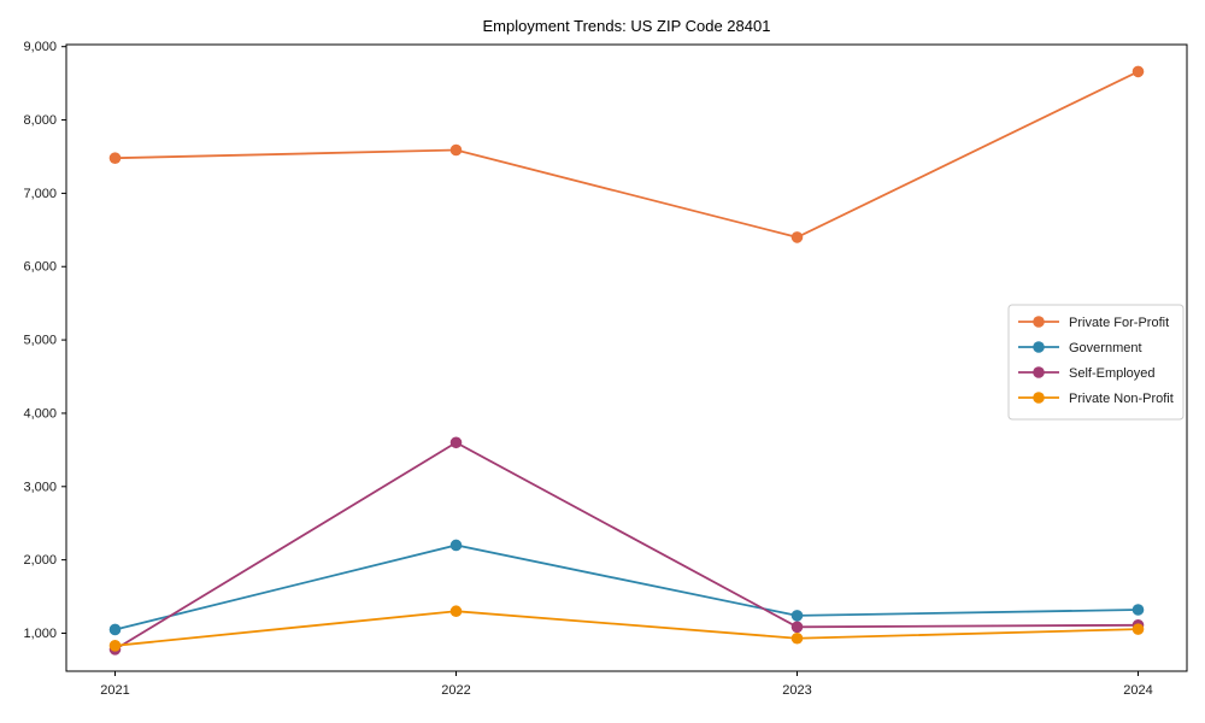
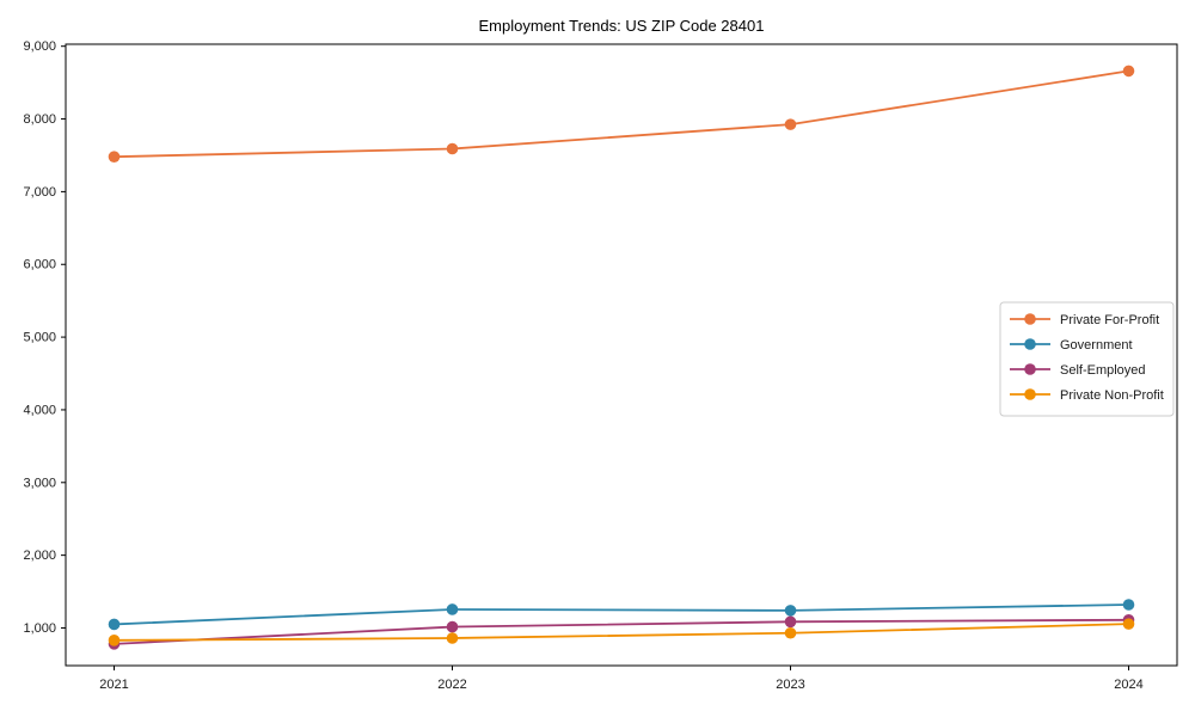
Government/2022: 2200 -> 1300
Self-Employed/2022: 3600 -> 1000
Private Non-Profit/2022: 1300 -> 900
Private For-Profit/2023: 6400 -> 7900
